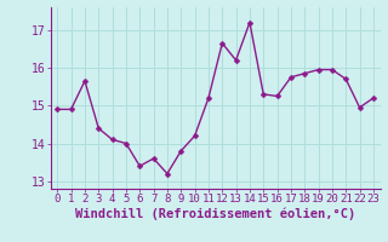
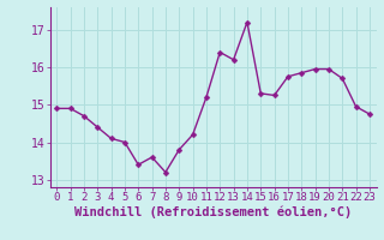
2: 15.65 -> 14.70
12: 16.65 -> 16.40
23: 15.20 -> 14.75
